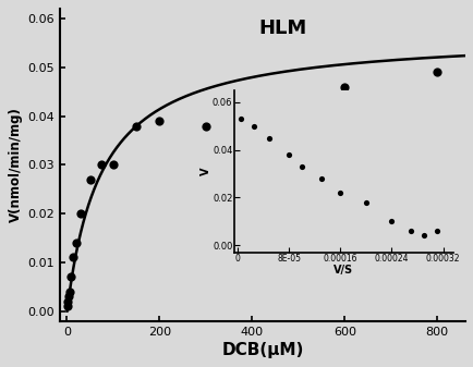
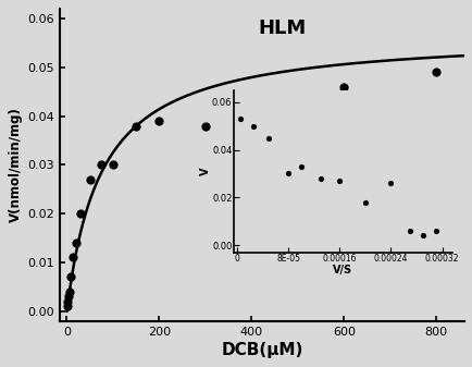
8E-05: 0.038 -> 0.030
0.00016: 0.022 -> 0.027
0.00024: 0.010 -> 0.026
